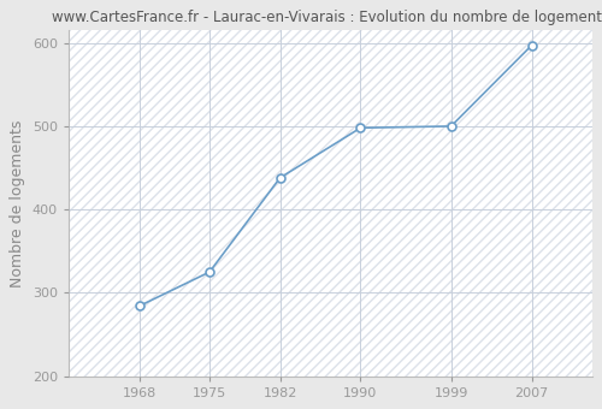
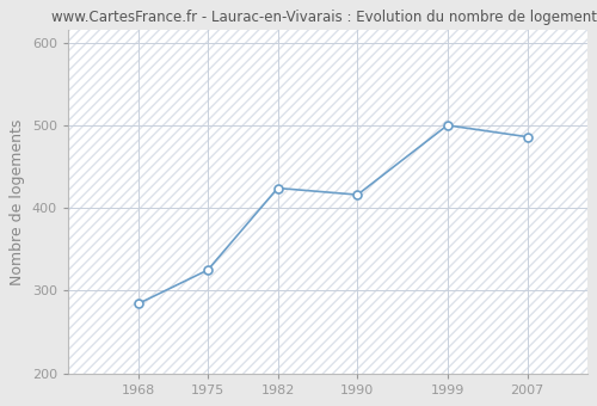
1982: 438 -> 424
1990: 498 -> 416
2007: 597 -> 486
